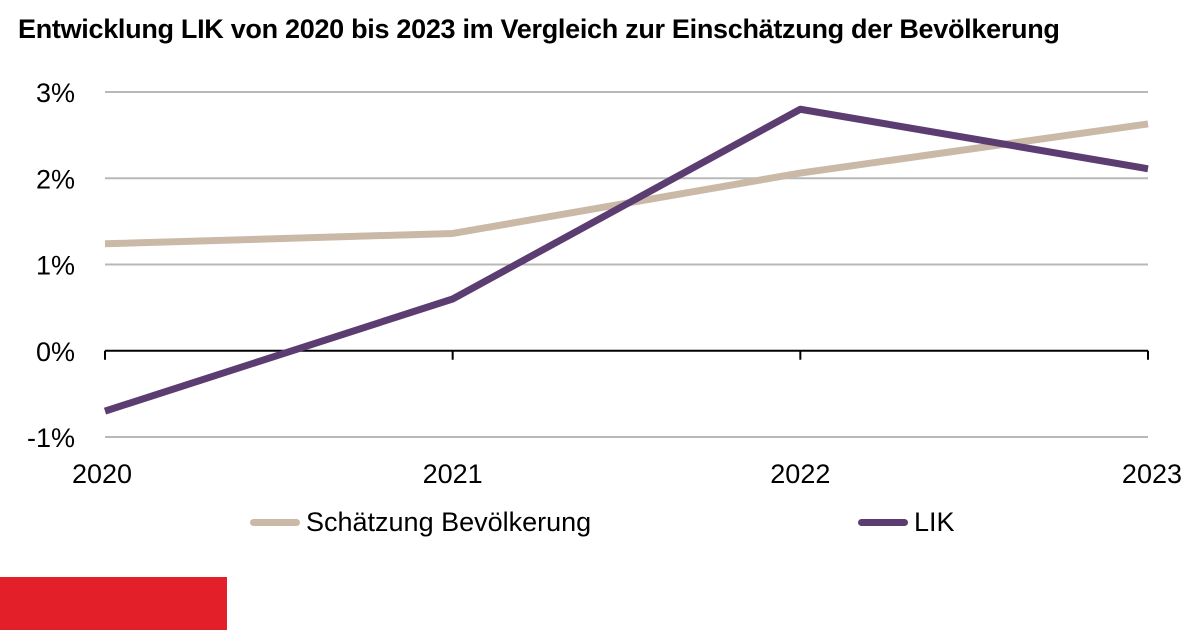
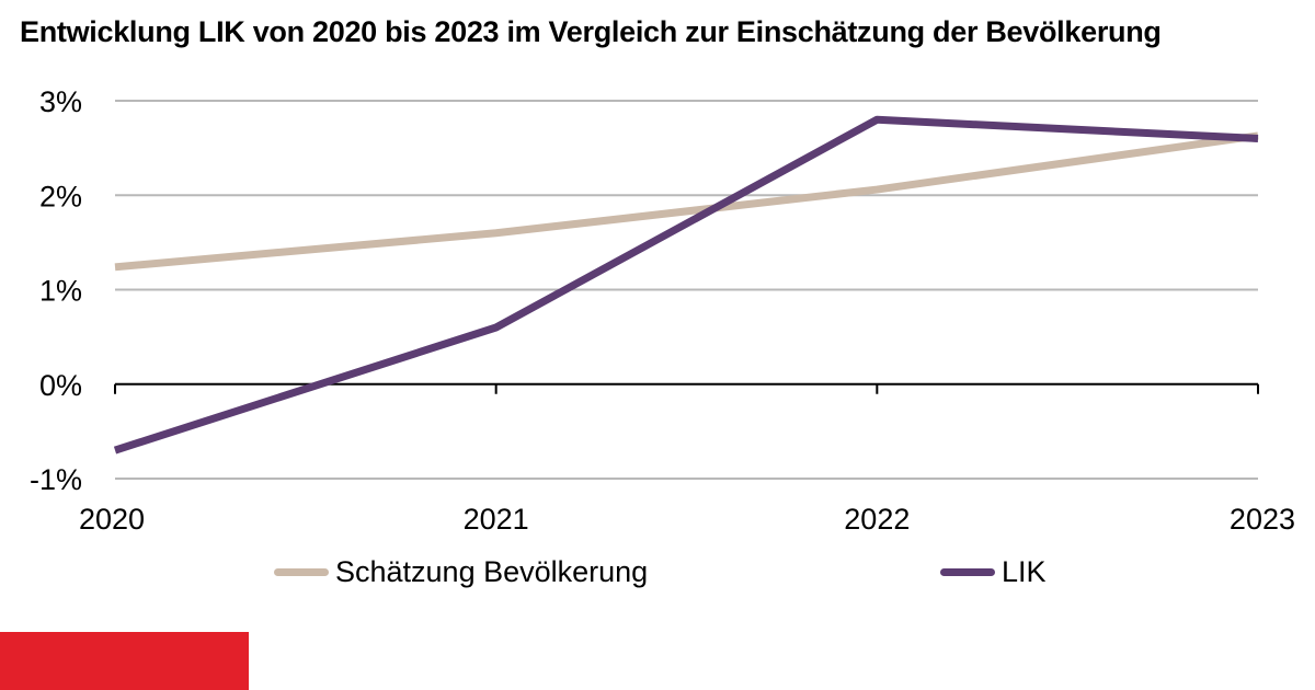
Schätzung Bevölkerung/2021: 1.4% -> 1.6%
LIK/2023: 2.1% -> 2.6%
